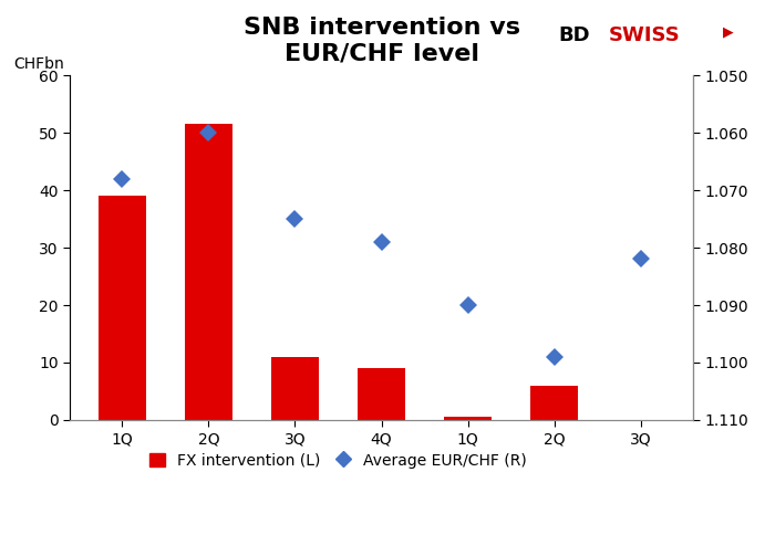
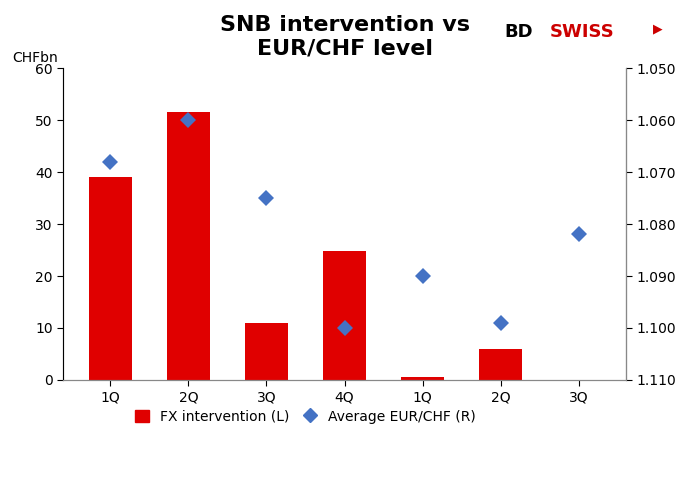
FX intervention (L)/4Q: 9.0 -> 24.8
Average EUR/CHF (R)/4Q: 1.079 -> 1.100
